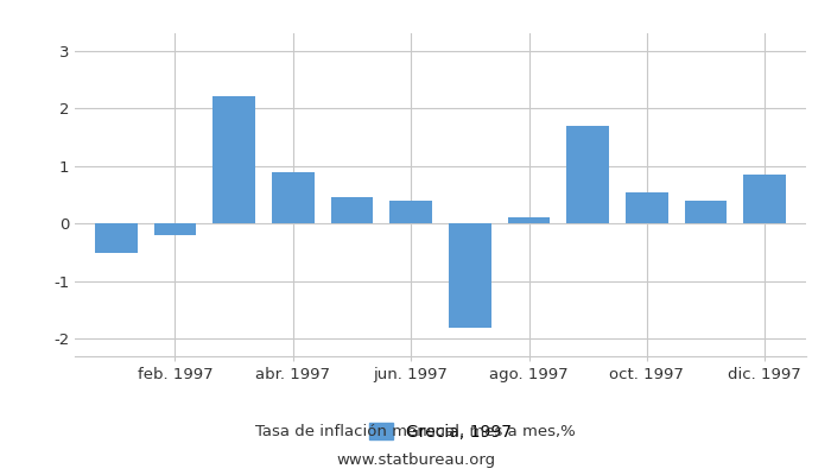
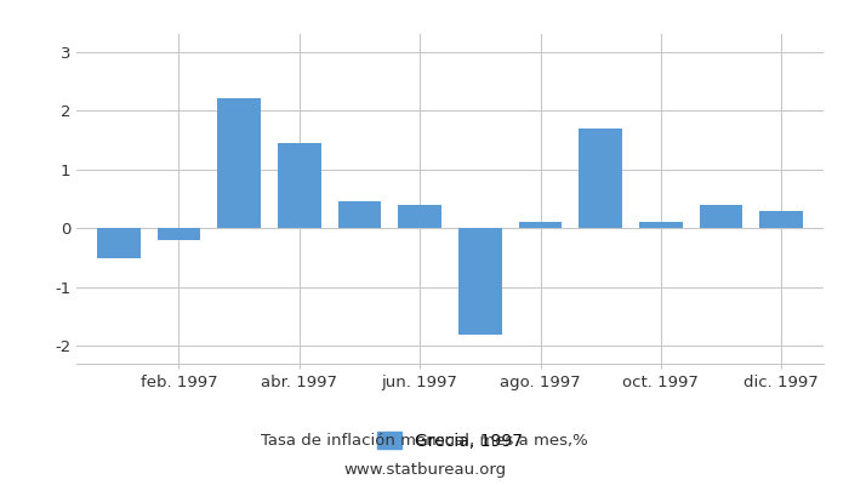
abr. 1997: 0.90 -> 1.45
oct. 1997: 0.55 -> 0.10
dic. 1997: 0.85 -> 0.30
